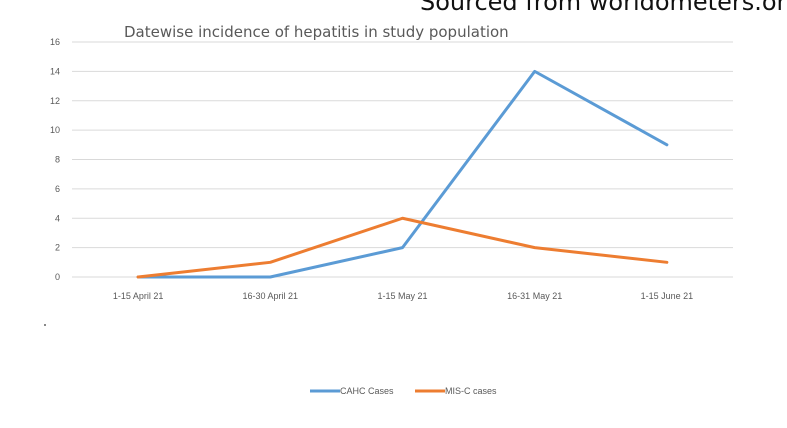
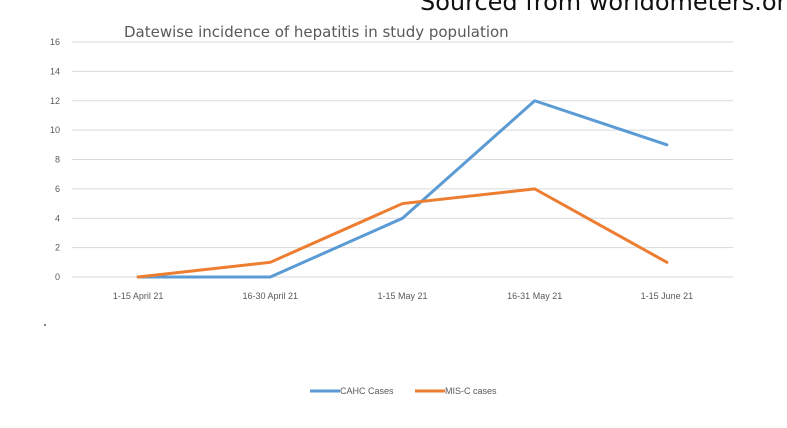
CAHC Cases/1-15 May 21: 2 -> 4
MIS-C cases/1-15 May 21: 4 -> 5
CAHC Cases/16-31 May 21: 14 -> 12
MIS-C cases/16-31 May 21: 2 -> 6
